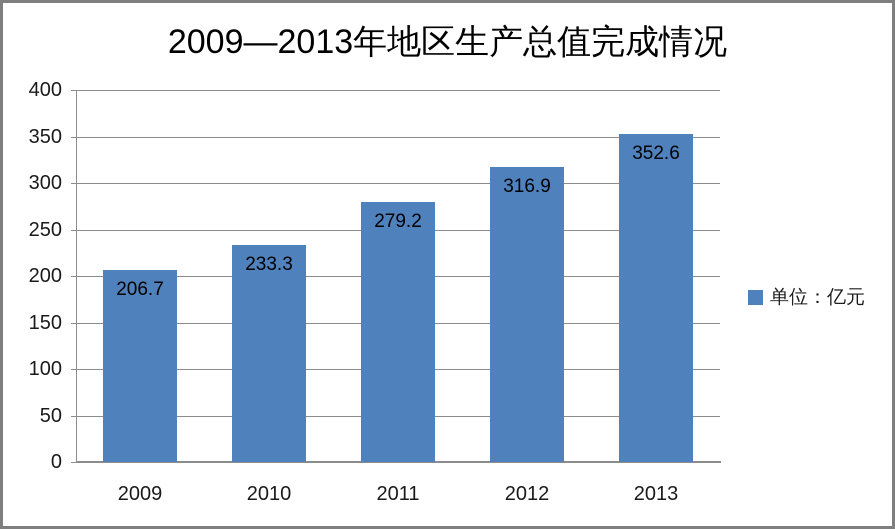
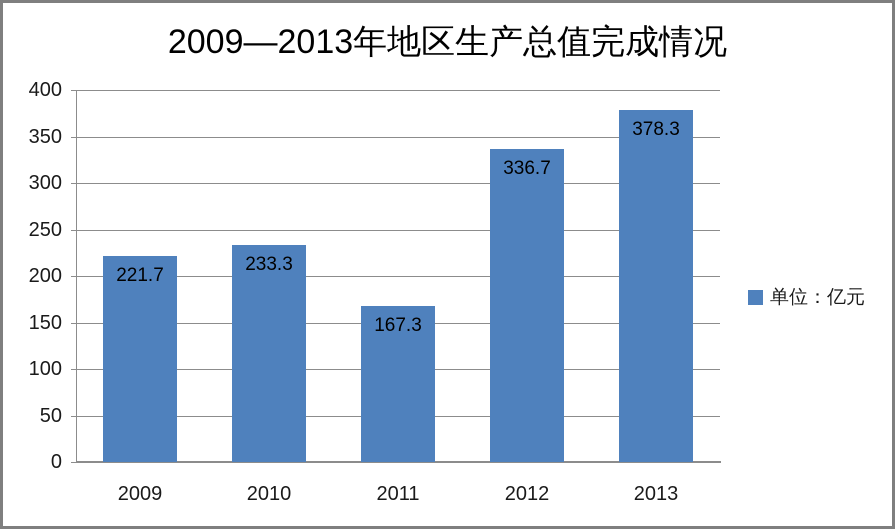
2009: 206.7 -> 221.7
2011: 279.2 -> 167.3
2012: 316.9 -> 336.7
2013: 352.6 -> 378.3
